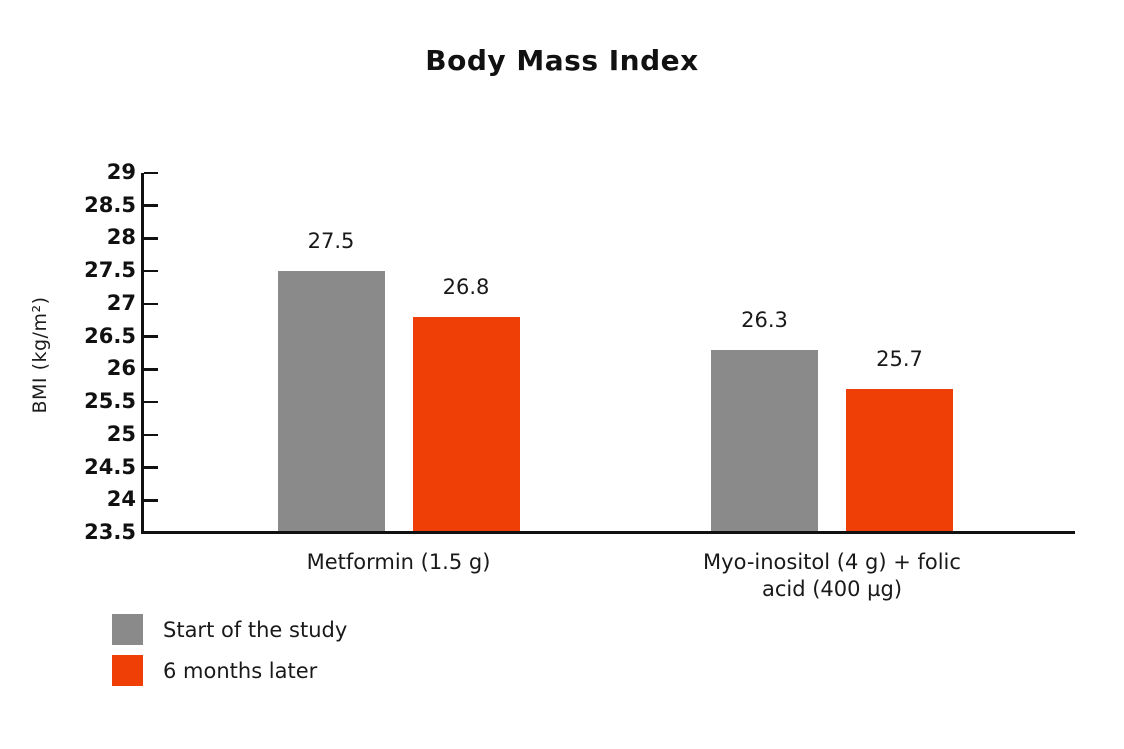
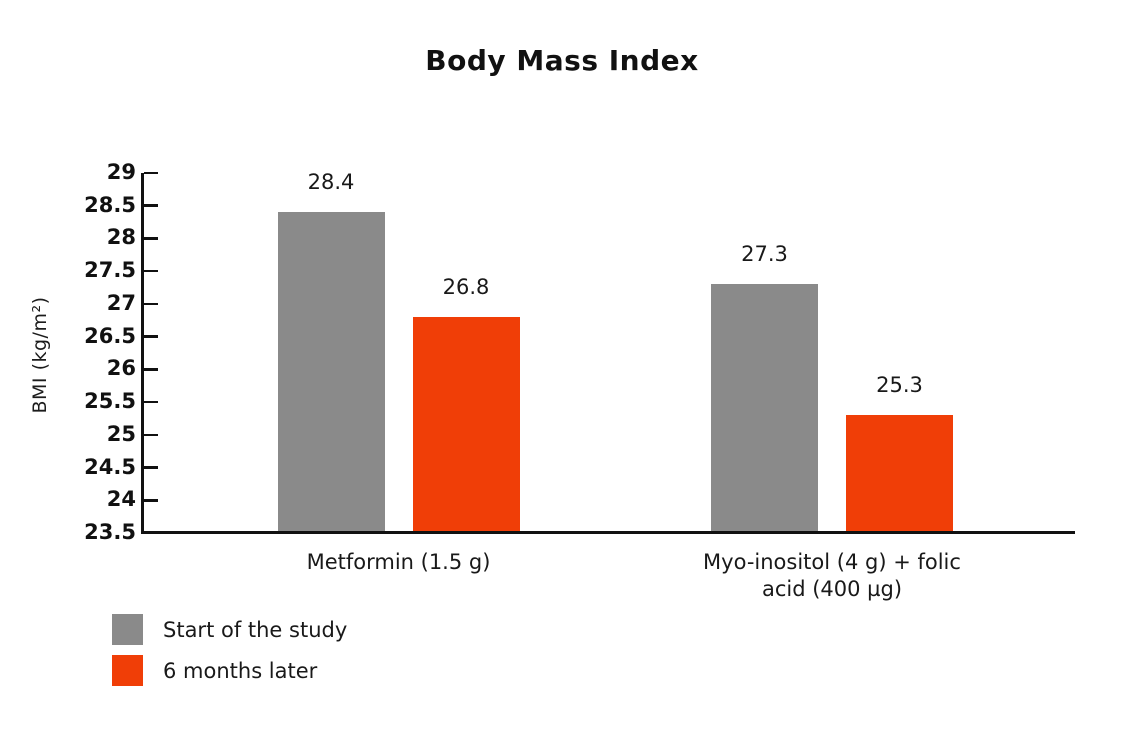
Start of the study/Metformin (1.5 g): 27.5 -> 28.4
Start of the study/Myo-inositol (4 g) + folic acid (400 µg): 26.3 -> 27.3
6 months later/Myo-inositol (4 g) + folic acid (400 µg): 25.7 -> 25.3
